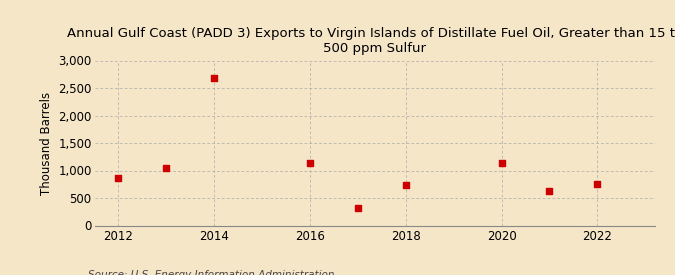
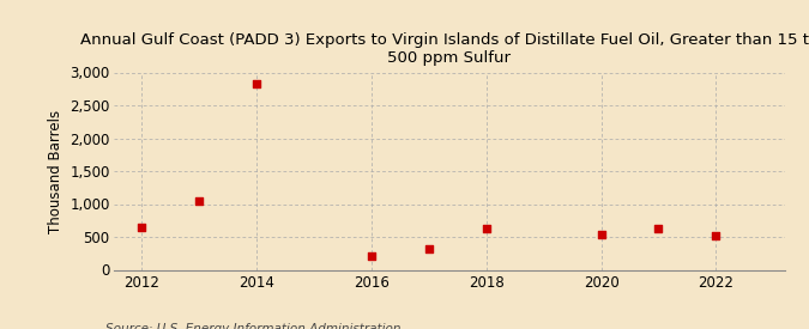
2012: 860 -> 650
2014: 2,680 -> 2,830
2016: 1,140 -> 210
2018: 740 -> 630
2020: 1,140 -> 530
2022: 760 -> 510
